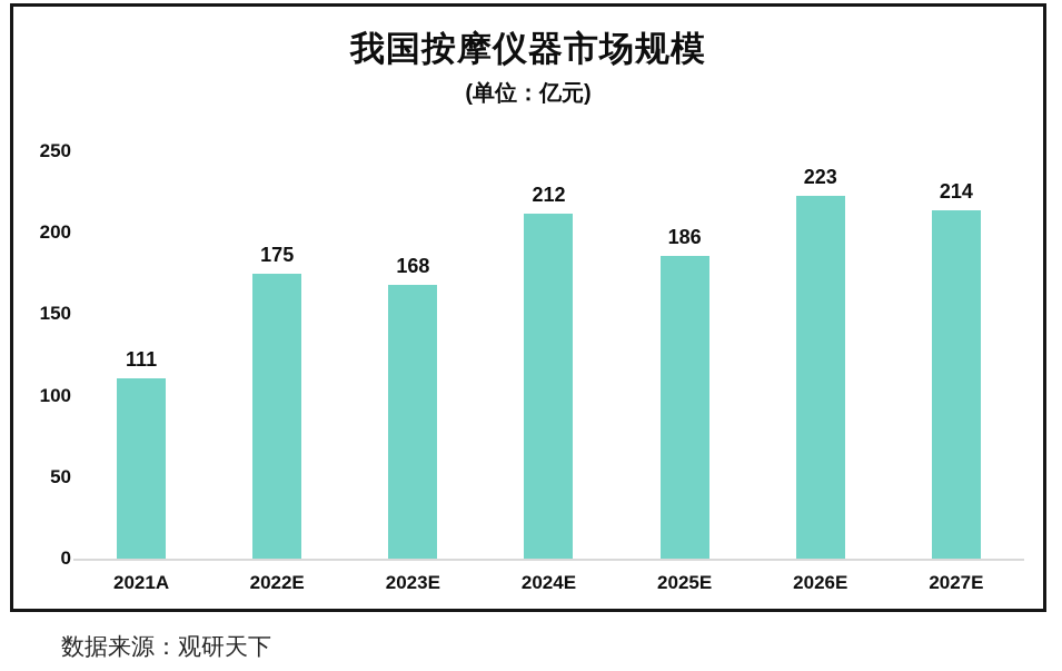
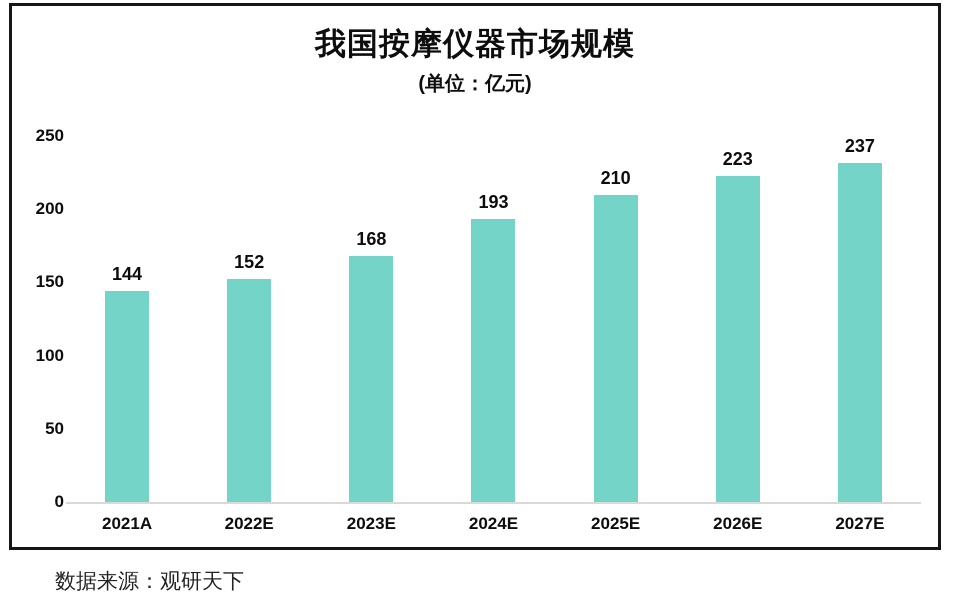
2021A: 111 -> 144
2022E: 175 -> 152
2024E: 212 -> 193
2025E: 186 -> 210
2027E: 214 -> 237
